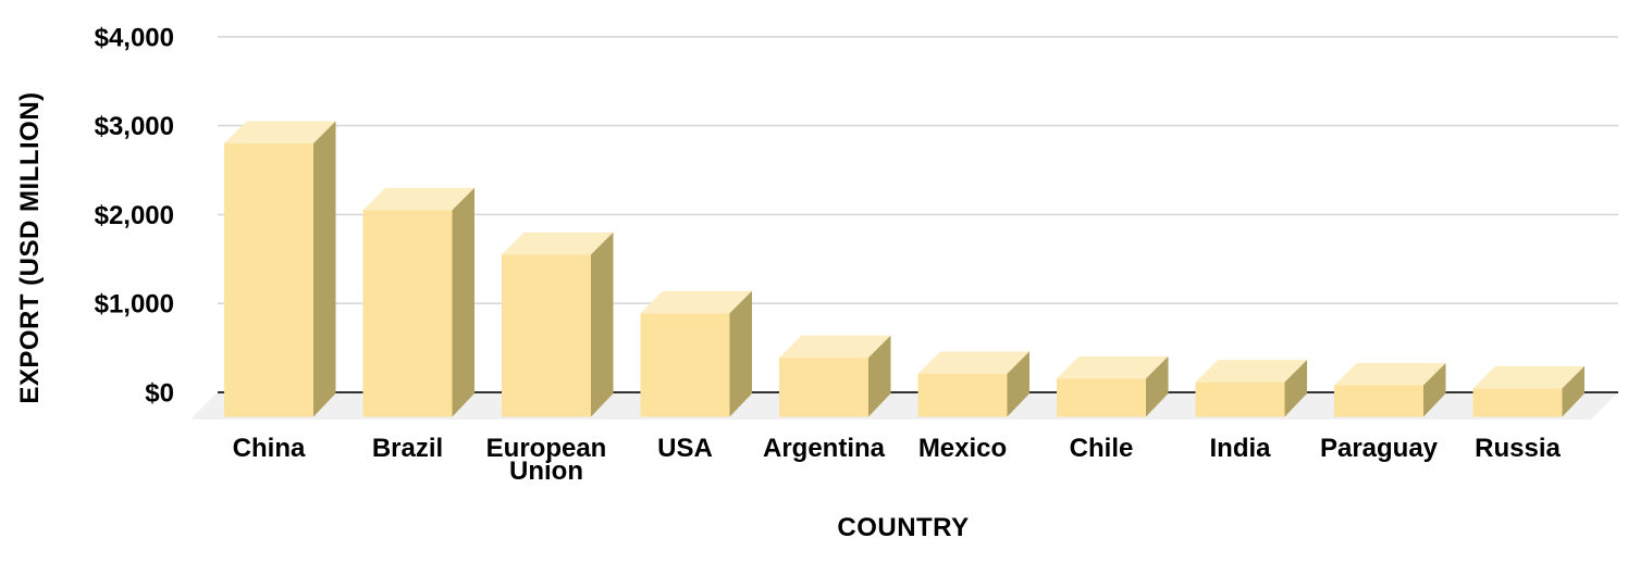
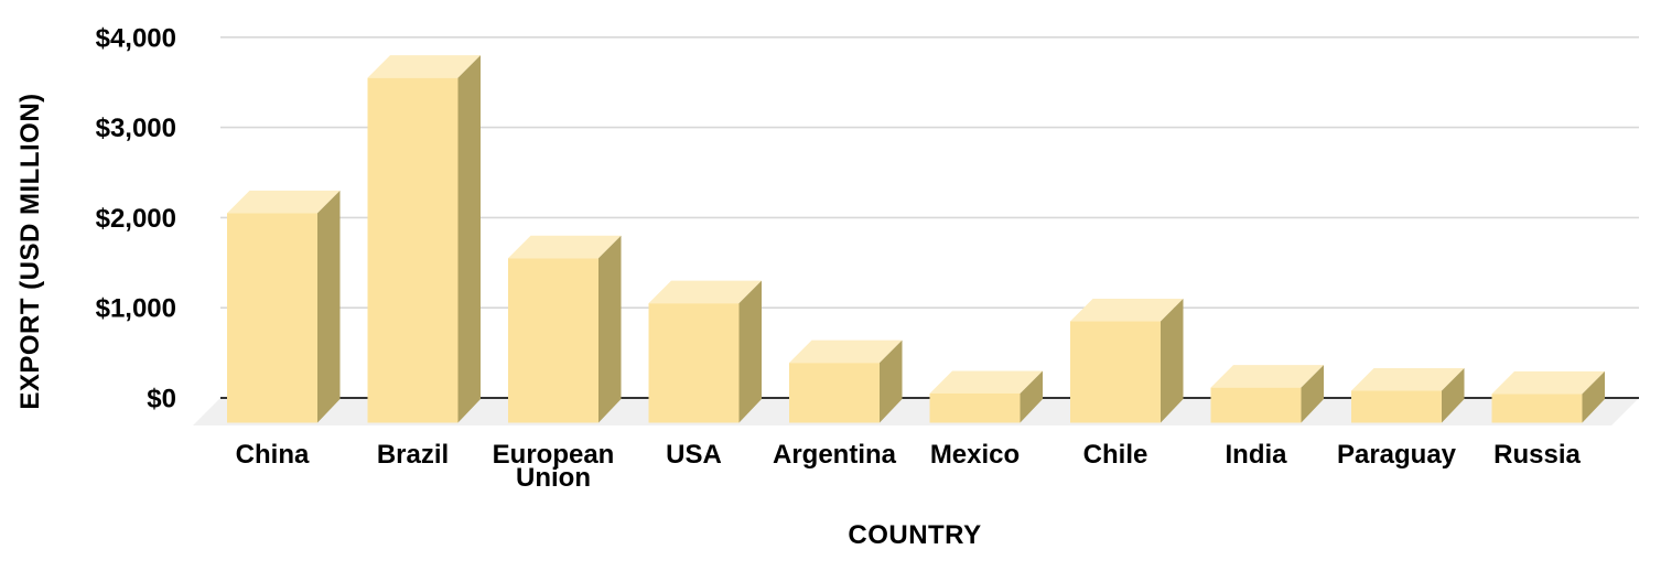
China: $3000 -> $2300
Brazil: $2300 -> $3800
USA: $1100 -> $1300
Mexico: $500 -> $300
Chile: $400 -> $1100
